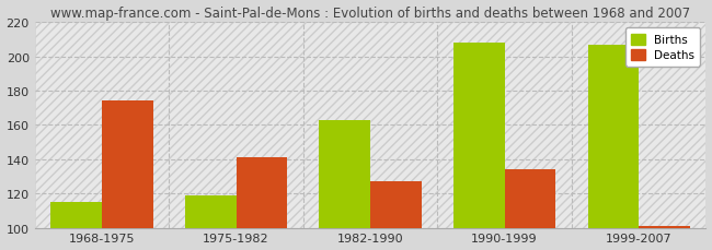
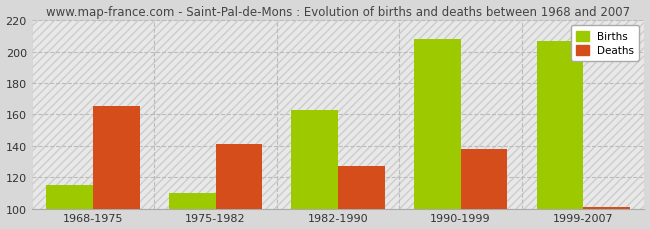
Deaths/1968-1975: 174 -> 165
Births/1975-1982: 119 -> 110
Deaths/1990-1999: 134 -> 138
